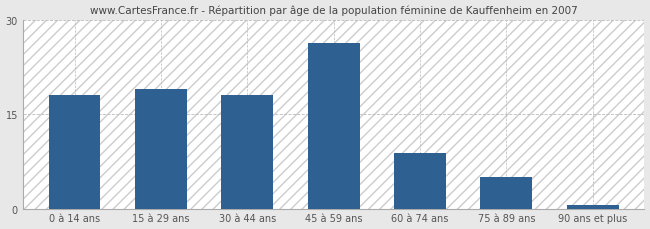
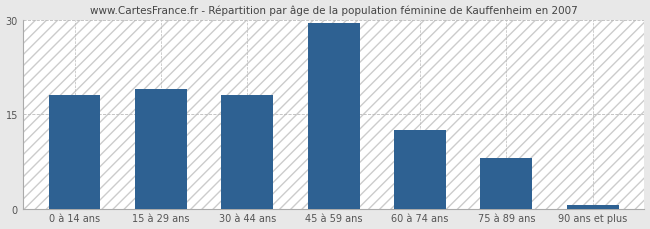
45 à 59 ans: 26.4 -> 29.5
60 à 74 ans: 8.8 -> 12.5
75 à 89 ans: 5.0 -> 8.0
